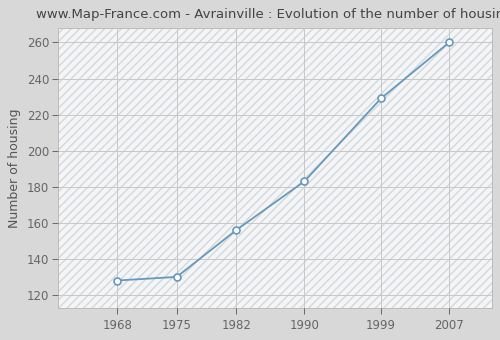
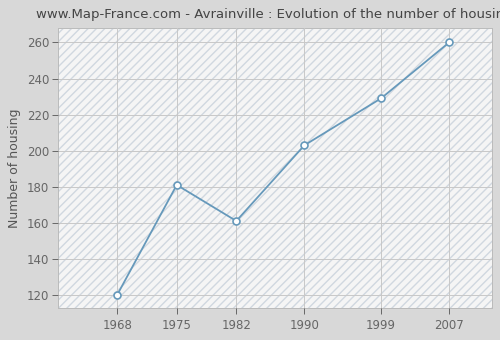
1968: 128 -> 120
1975: 130 -> 181
1982: 156 -> 161
1990: 183 -> 203
